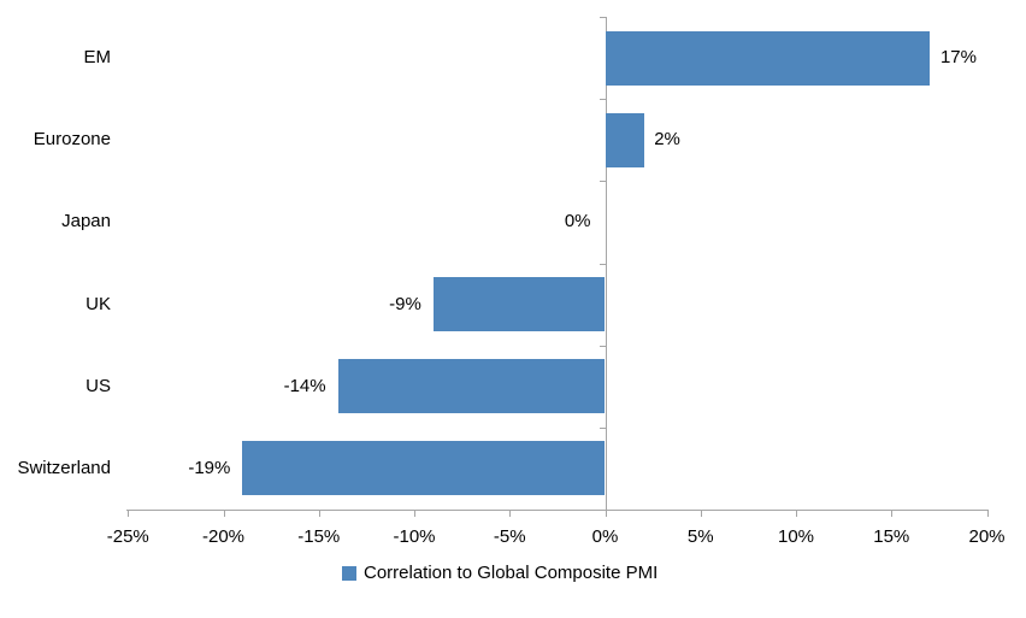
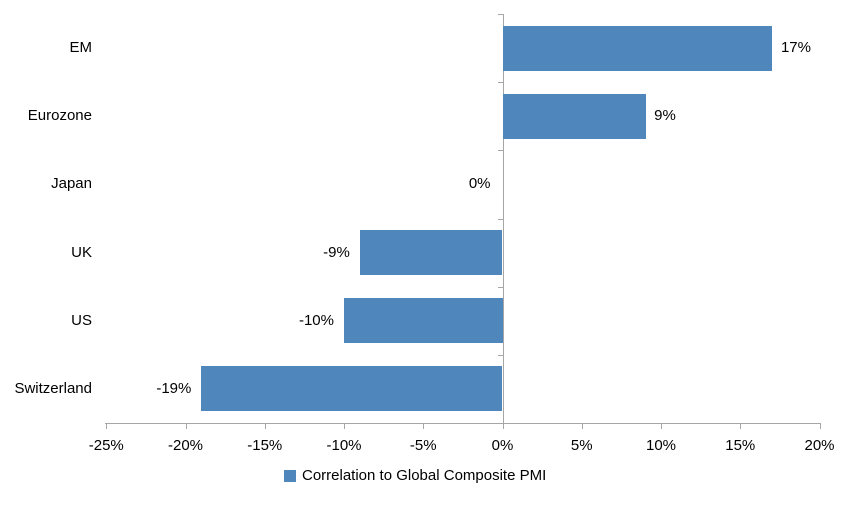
Eurozone: 2% -> 9%
US: -14% -> -10%
